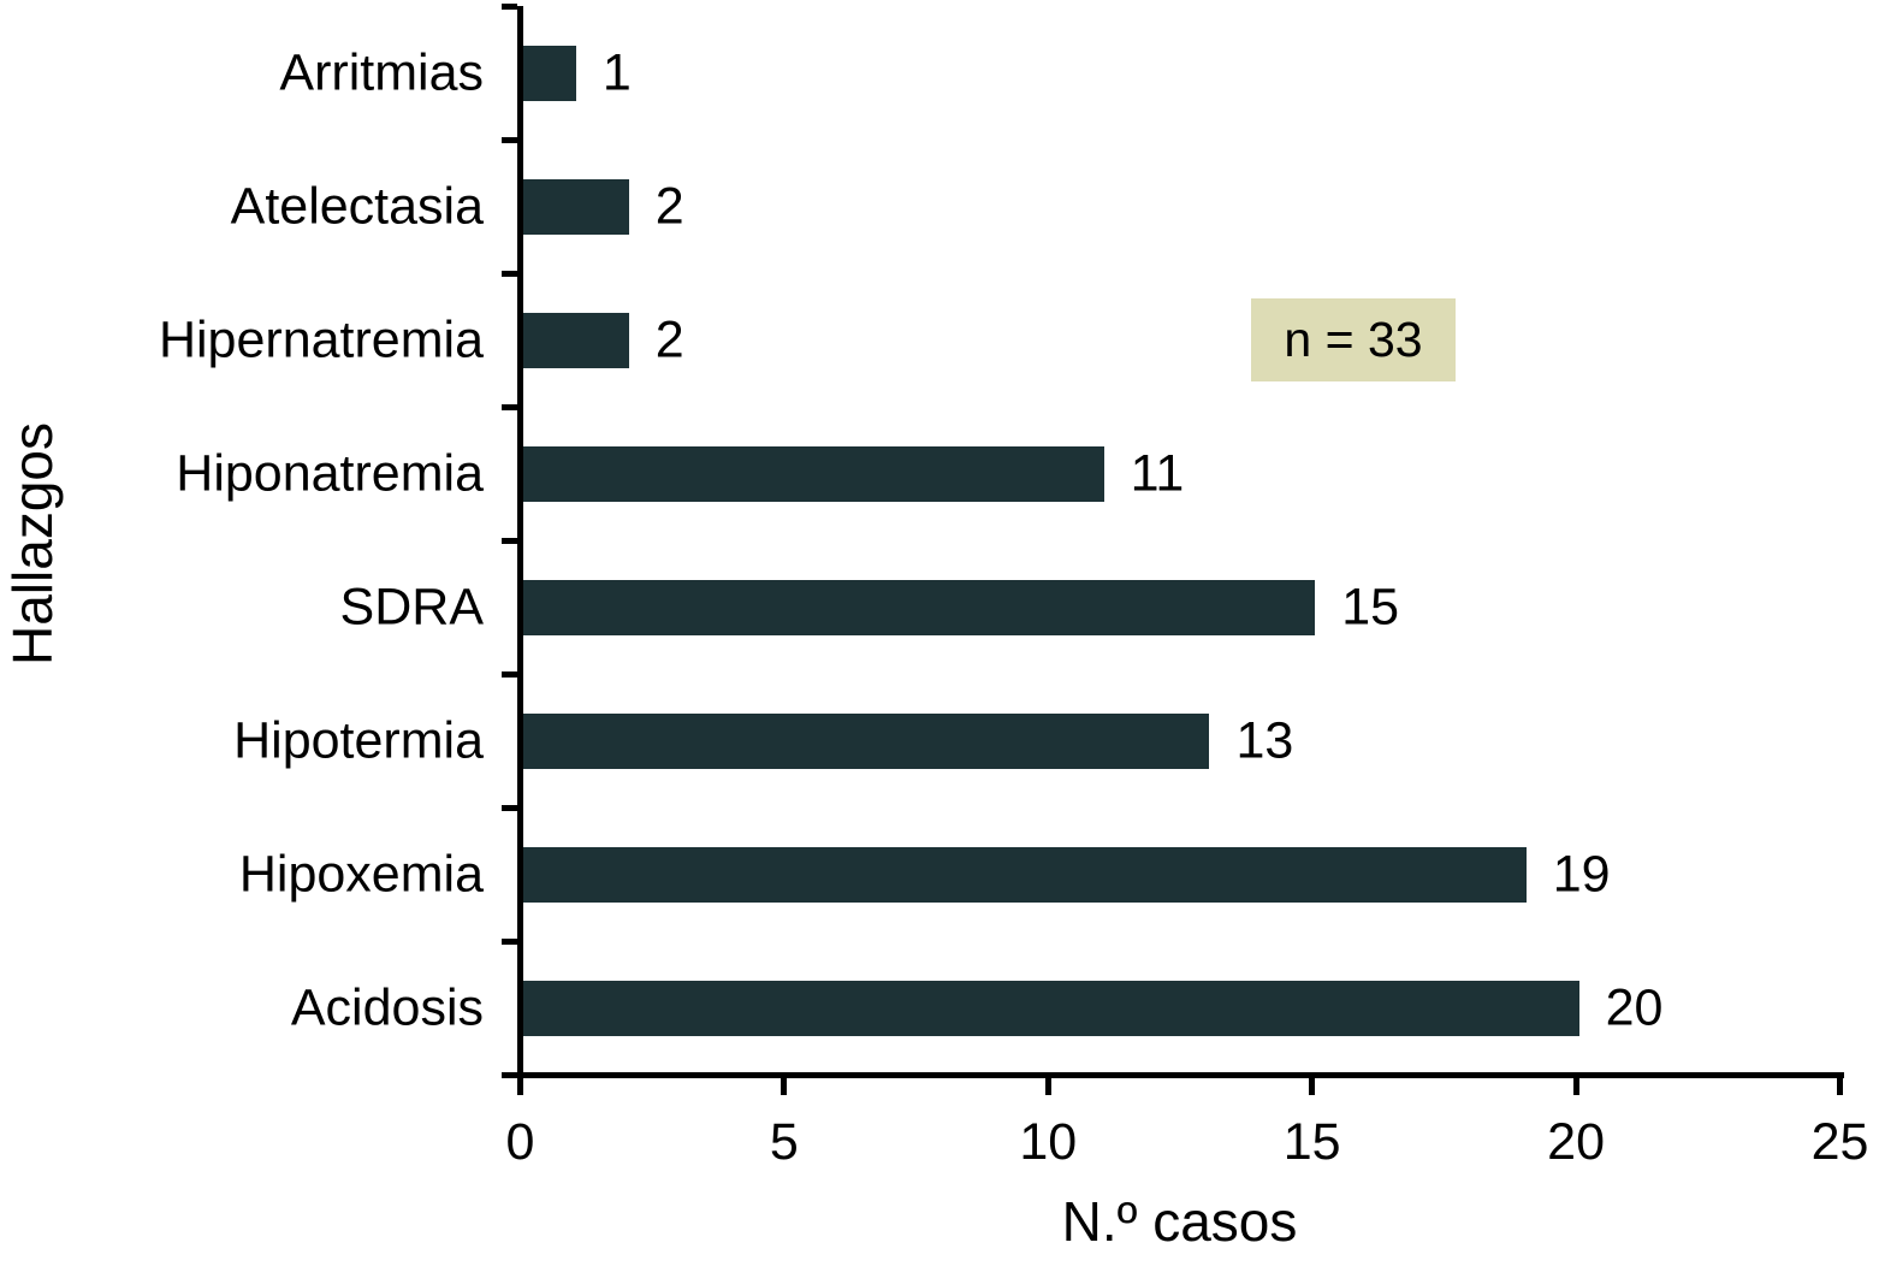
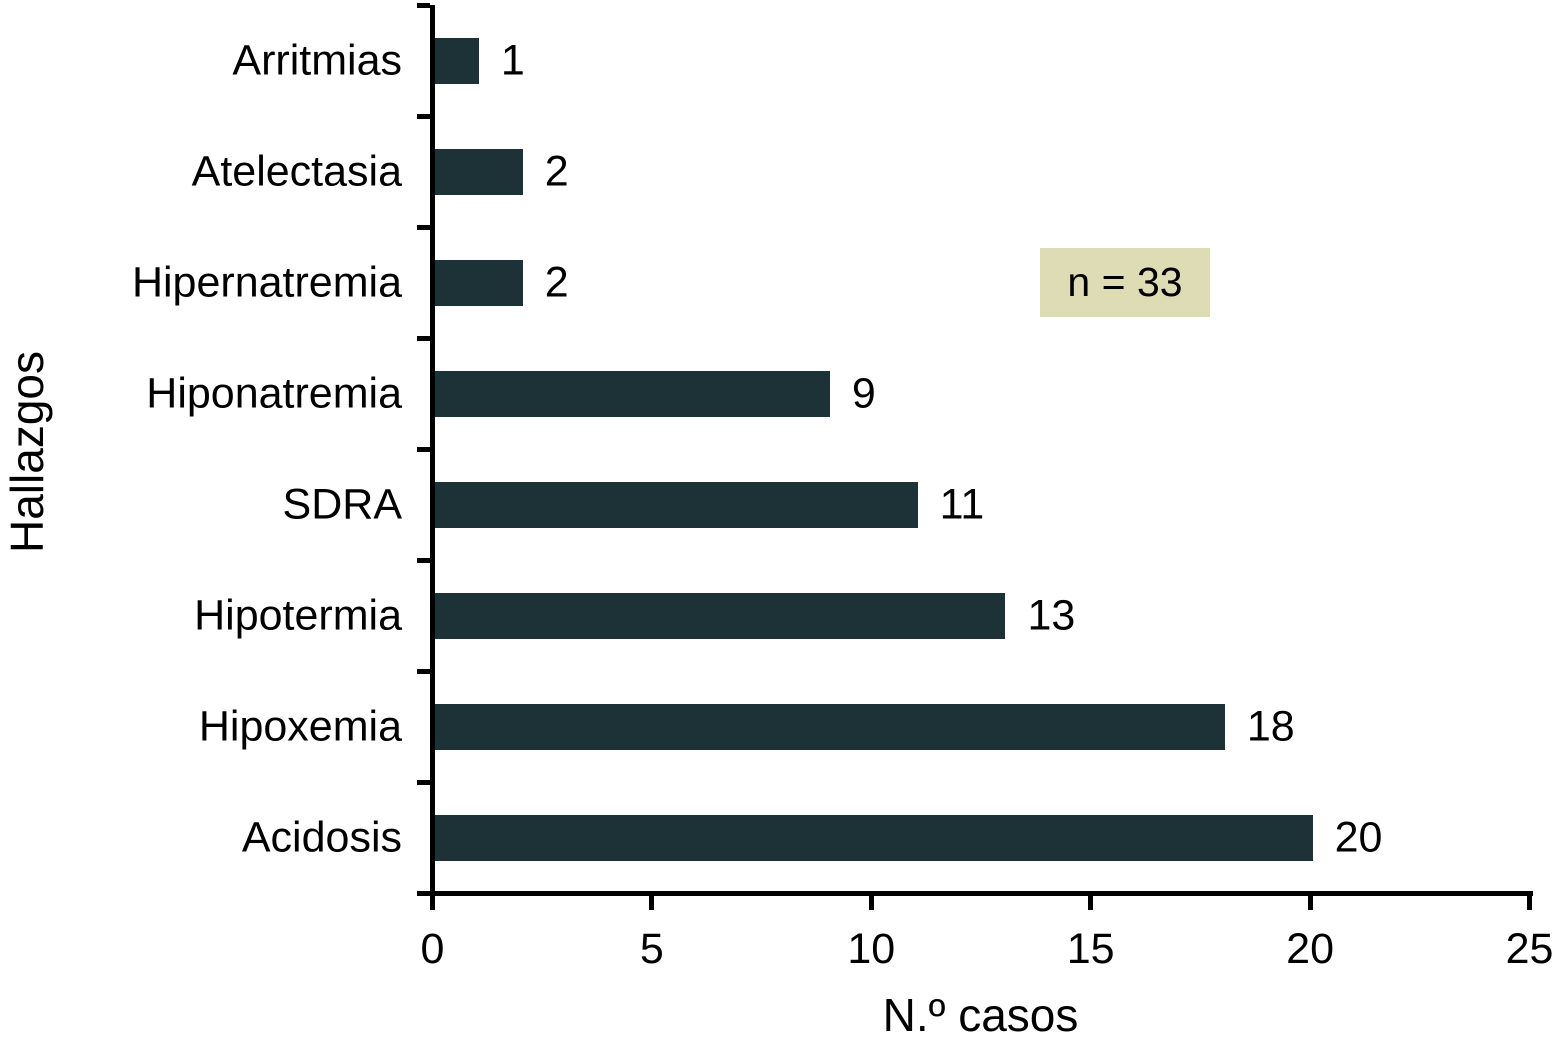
Hiponatremia: 11 -> 9
SDRA: 15 -> 11
Hipoxemia: 19 -> 18
